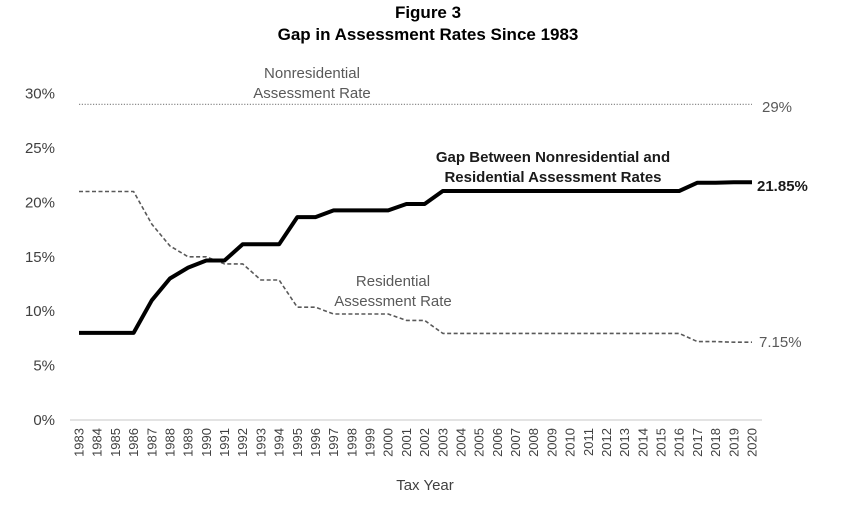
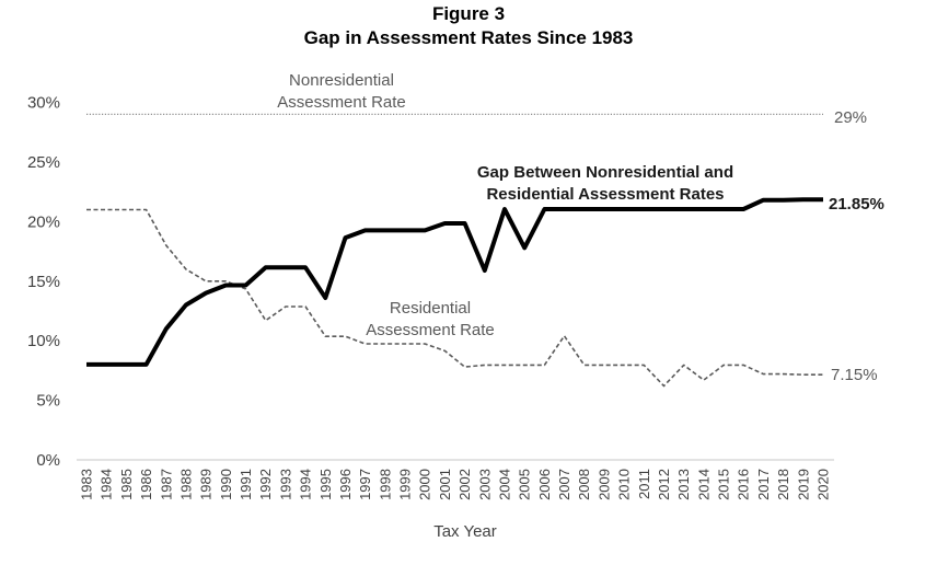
Residential Assessment Rate/1992: 14.3% -> 11.7%
Gap Between Nonresidential and Residential Assessment Rates/1995: 18.6% -> 13.6%
Residential Assessment Rate/2002: 9.2% -> 7.8%
Gap Between Nonresidential and Residential Assessment Rates/2003: 21.0% -> 15.9%
Gap Between Nonresidential and Residential Assessment Rates/2005: 21.0% -> 17.8%
Residential Assessment Rate/2007: 8.0% -> 10.4%
Residential Assessment Rate/2012: 8.0% -> 6.2%
Residential Assessment Rate/2014: 8.0% -> 6.7%
